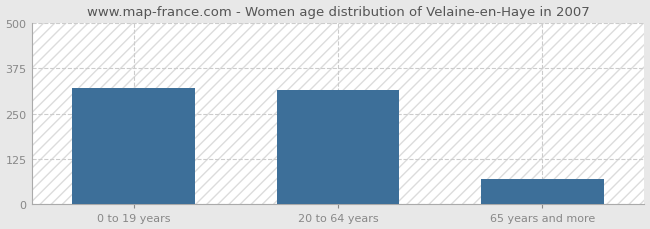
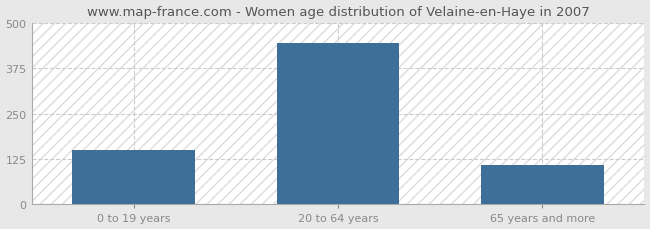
0 to 19 years: 320 -> 150
20 to 64 years: 315 -> 445
65 years and more: 70 -> 108
